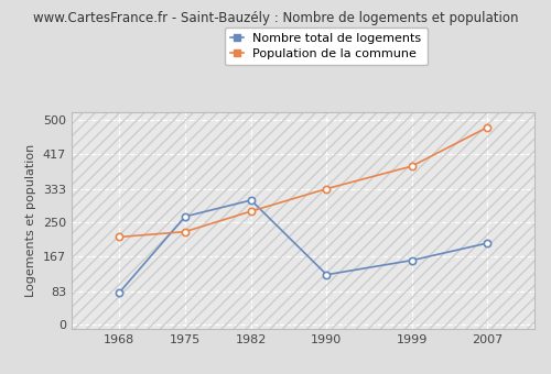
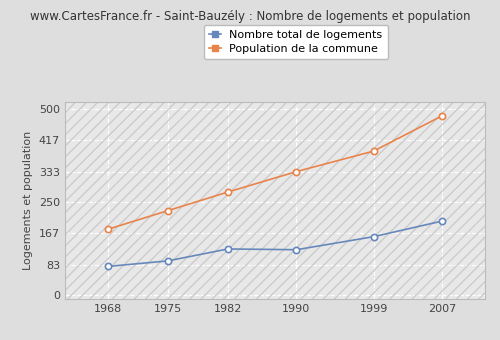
Population de la commune/1968: 215 -> 178
Nombre total de logements/1975: 265 -> 93
Nombre total de logements/1982: 305 -> 125
